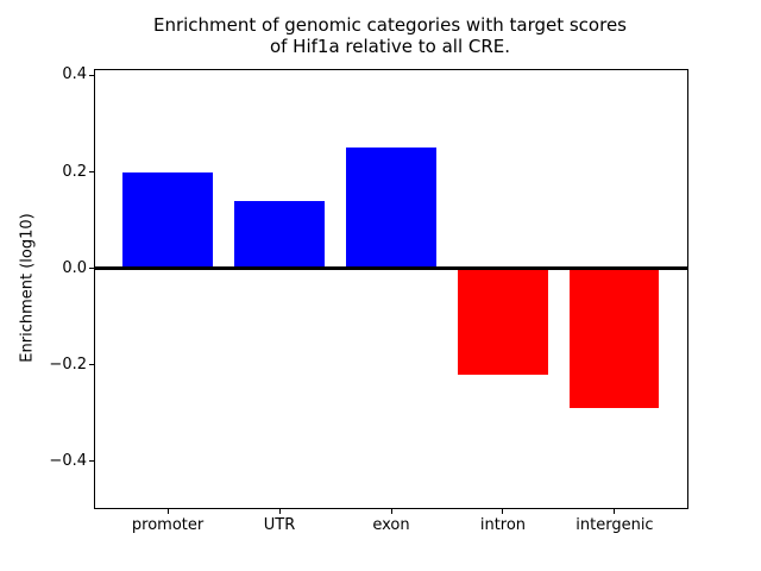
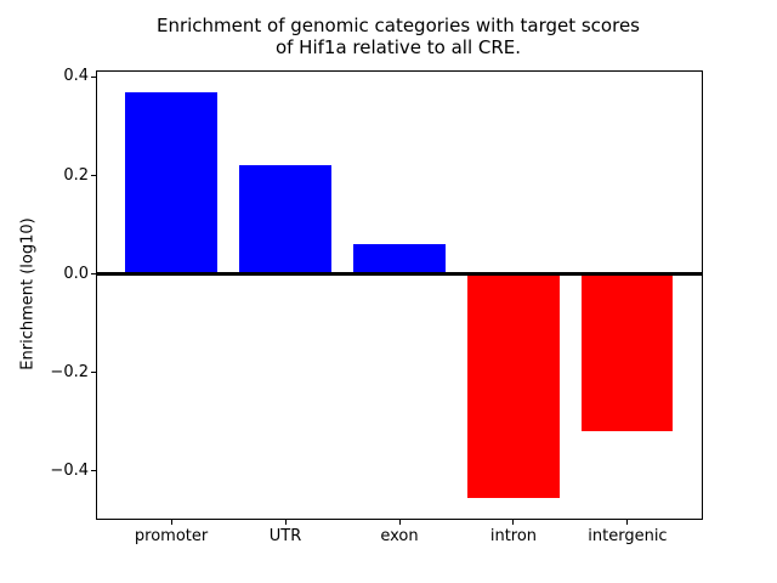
promoter: 0.20 -> 0.37
UTR: 0.14 -> 0.22
exon: 0.25 -> 0.06
intron: -0.22 -> -0.46
intergenic: -0.29 -> -0.32
